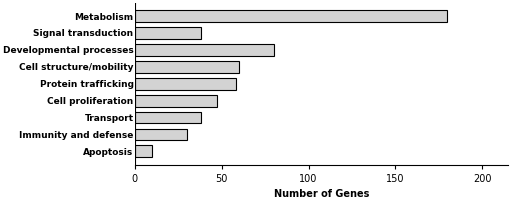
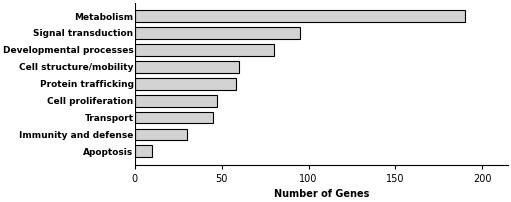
Metabolism: 180 -> 190
Signal transduction: 38 -> 95
Transport: 38 -> 45
